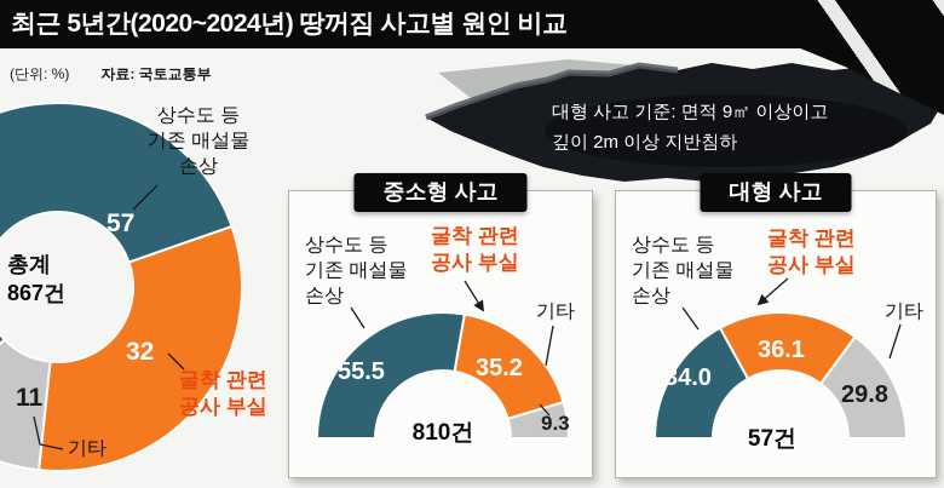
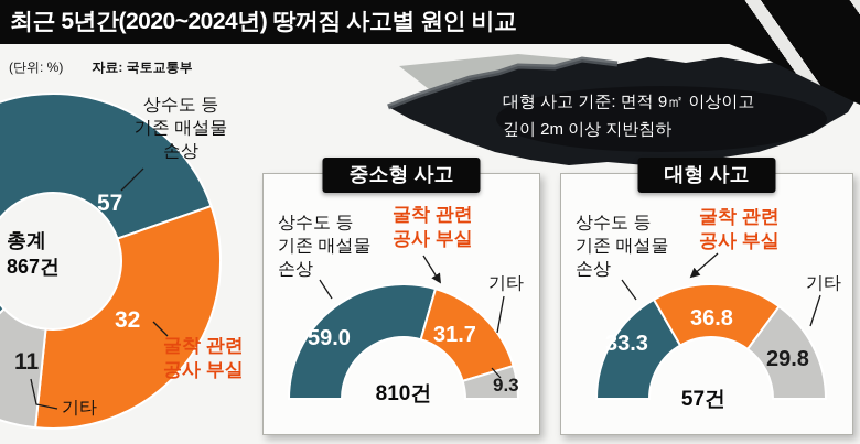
중소형 사고/상수도 등 기존 매설물 손상: 55.5 -> 59.0
중소형 사고/굴착 관련 공사 부실: 35.2 -> 31.7
대형 사고/상수도 등 기존 매설물 손상: 34.0 -> 33.3
대형 사고/굴착 관련 공사 부실: 36.1 -> 36.8
